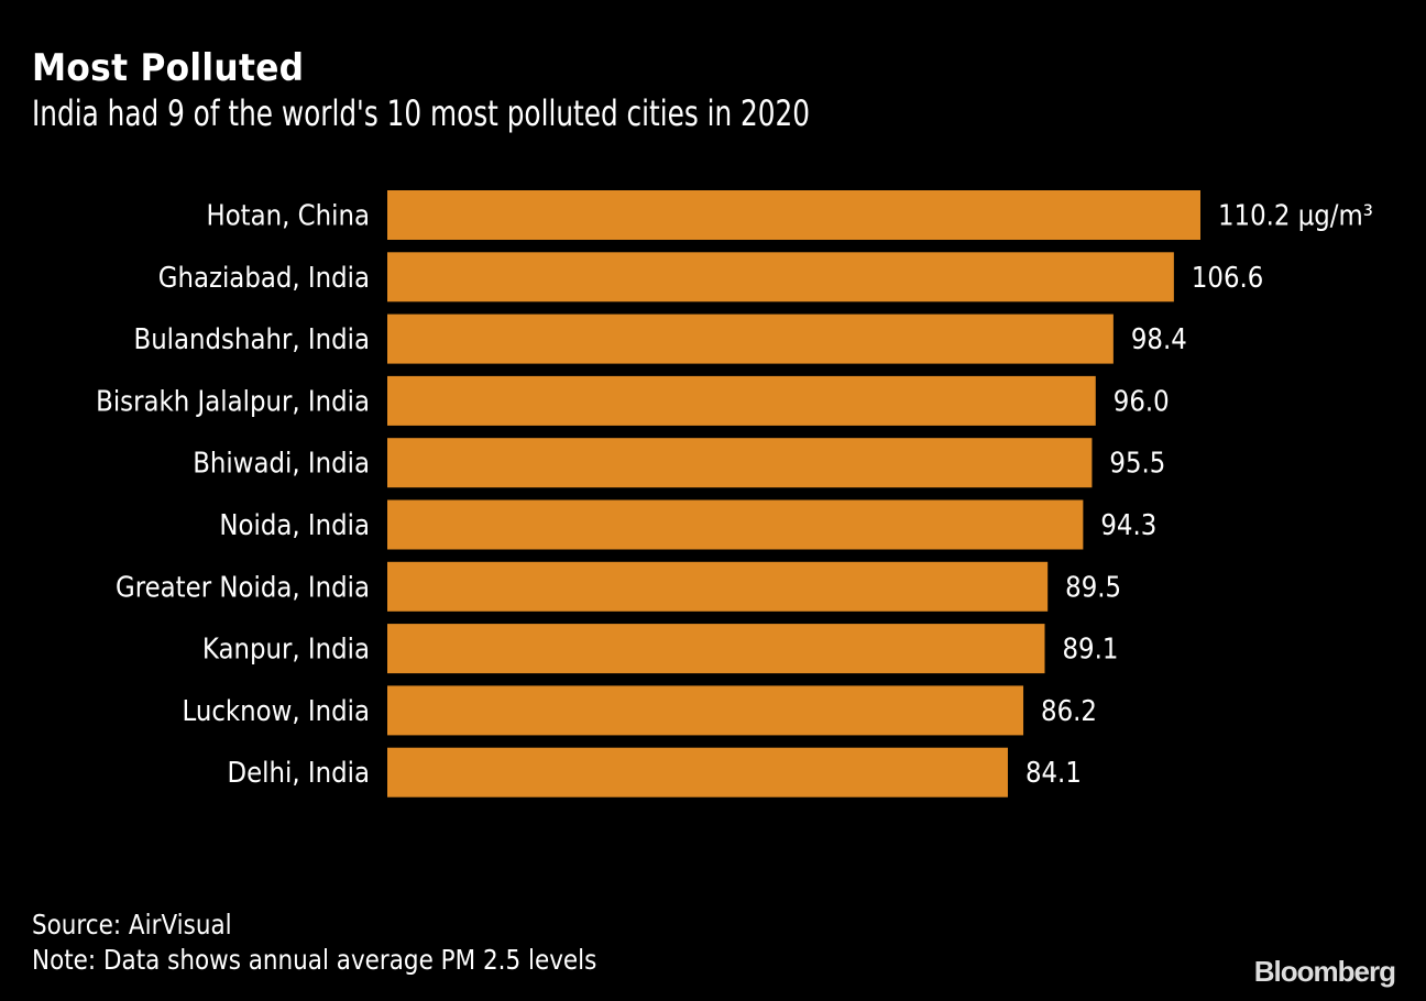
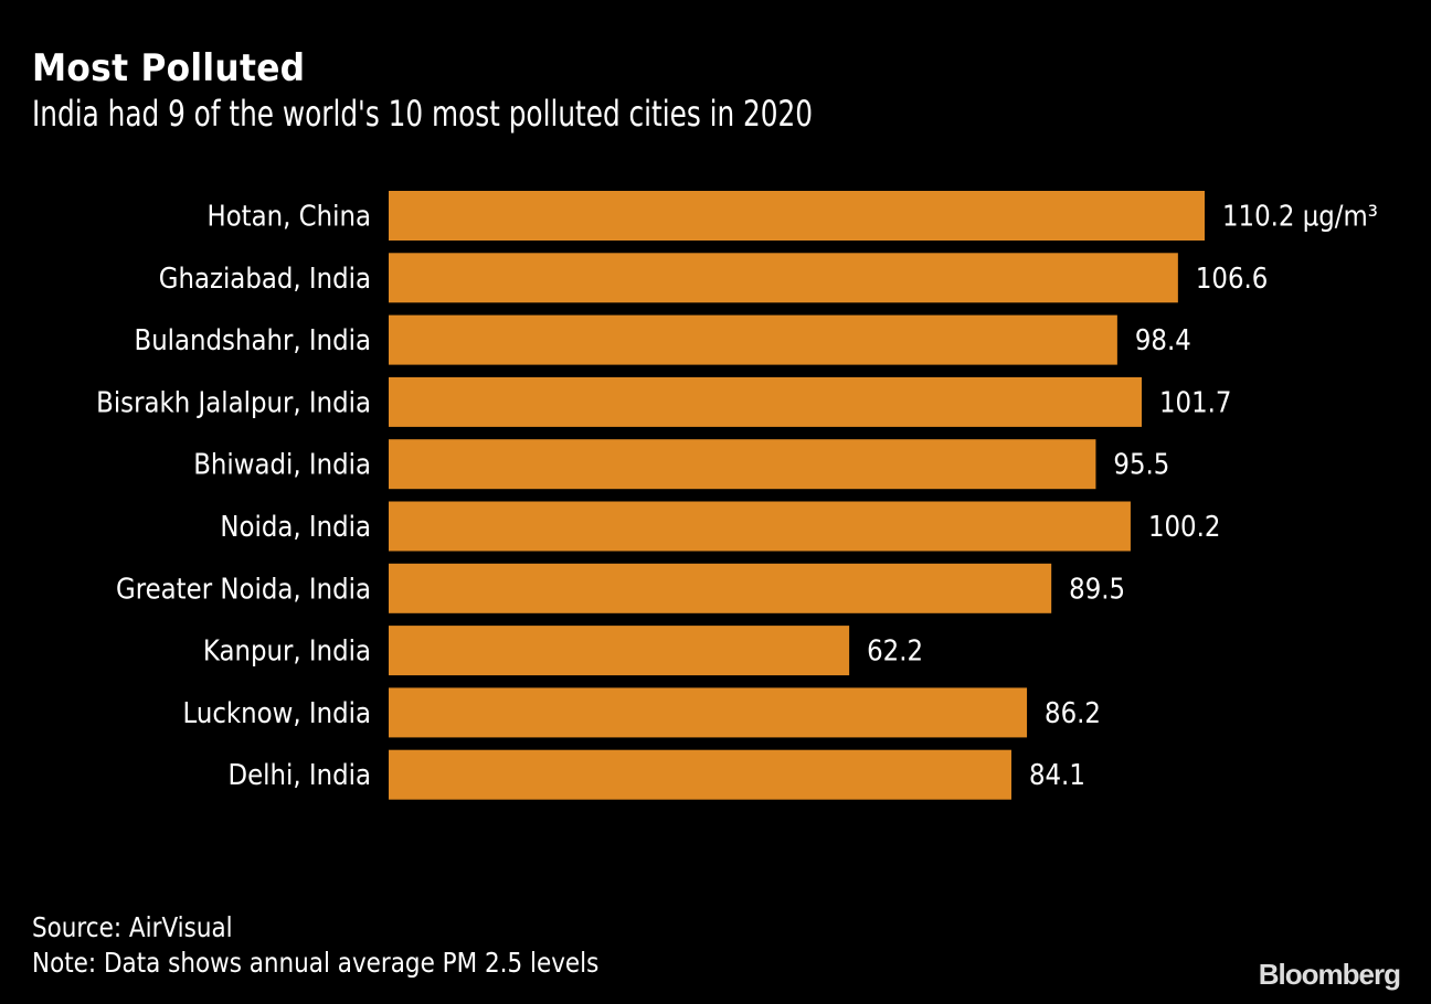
Bisrakh Jalalpur, India: 96.0 -> 101.7
Noida, India: 94.3 -> 100.2
Kanpur, India: 89.1 -> 62.2
